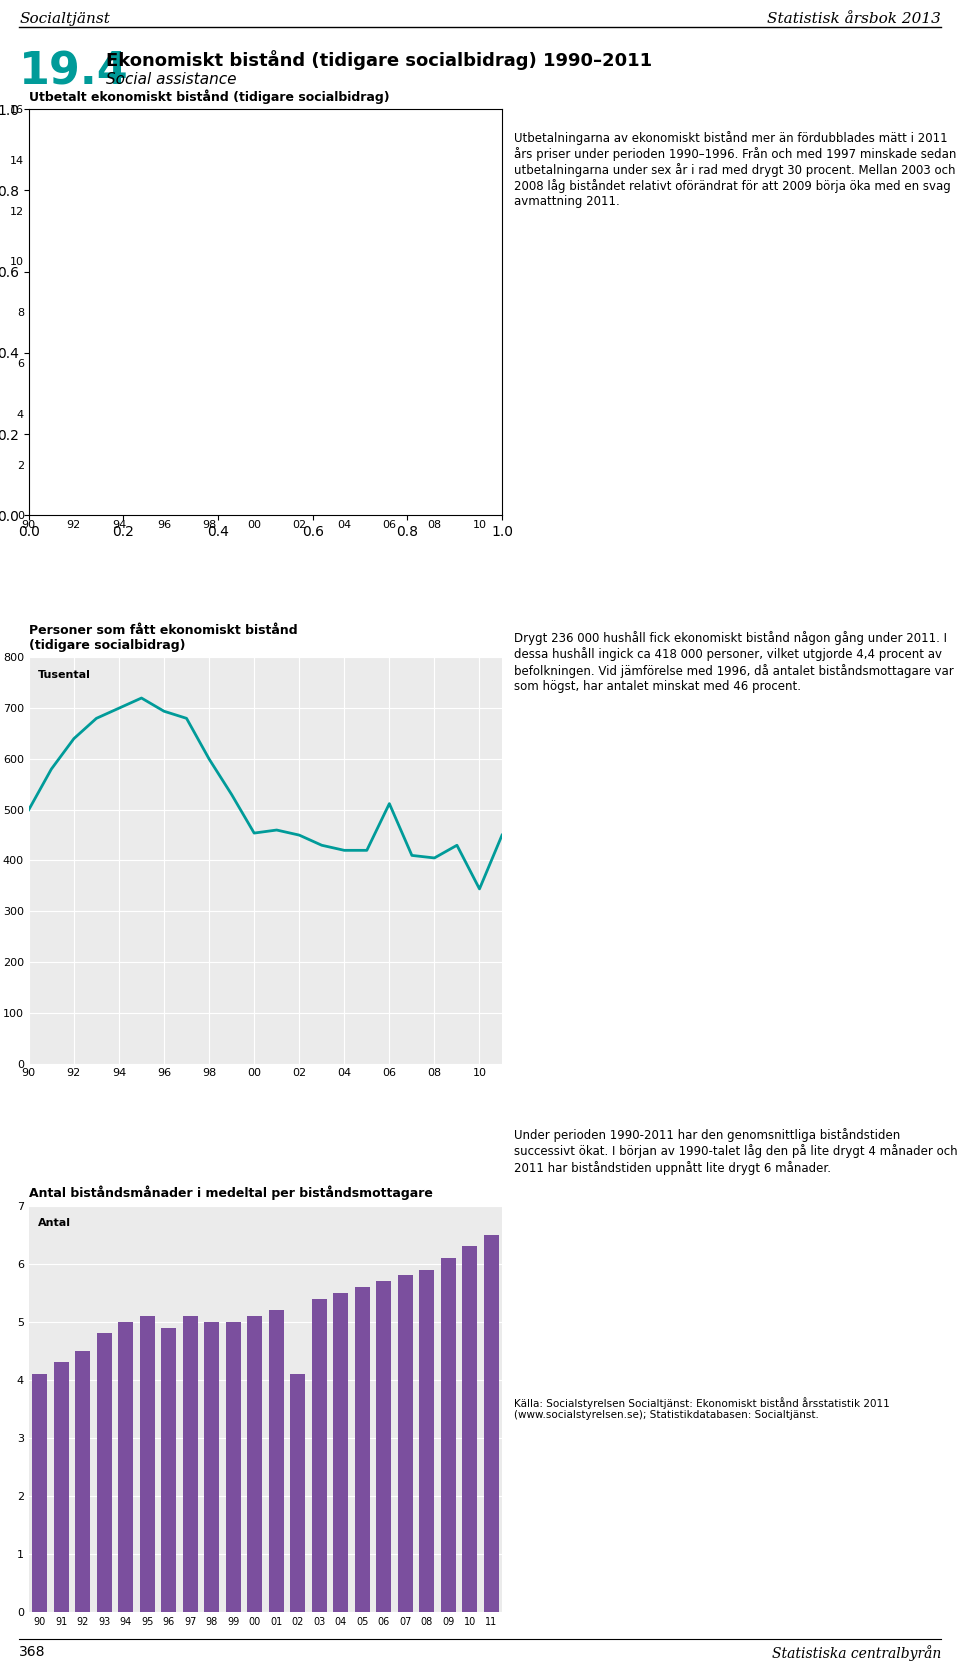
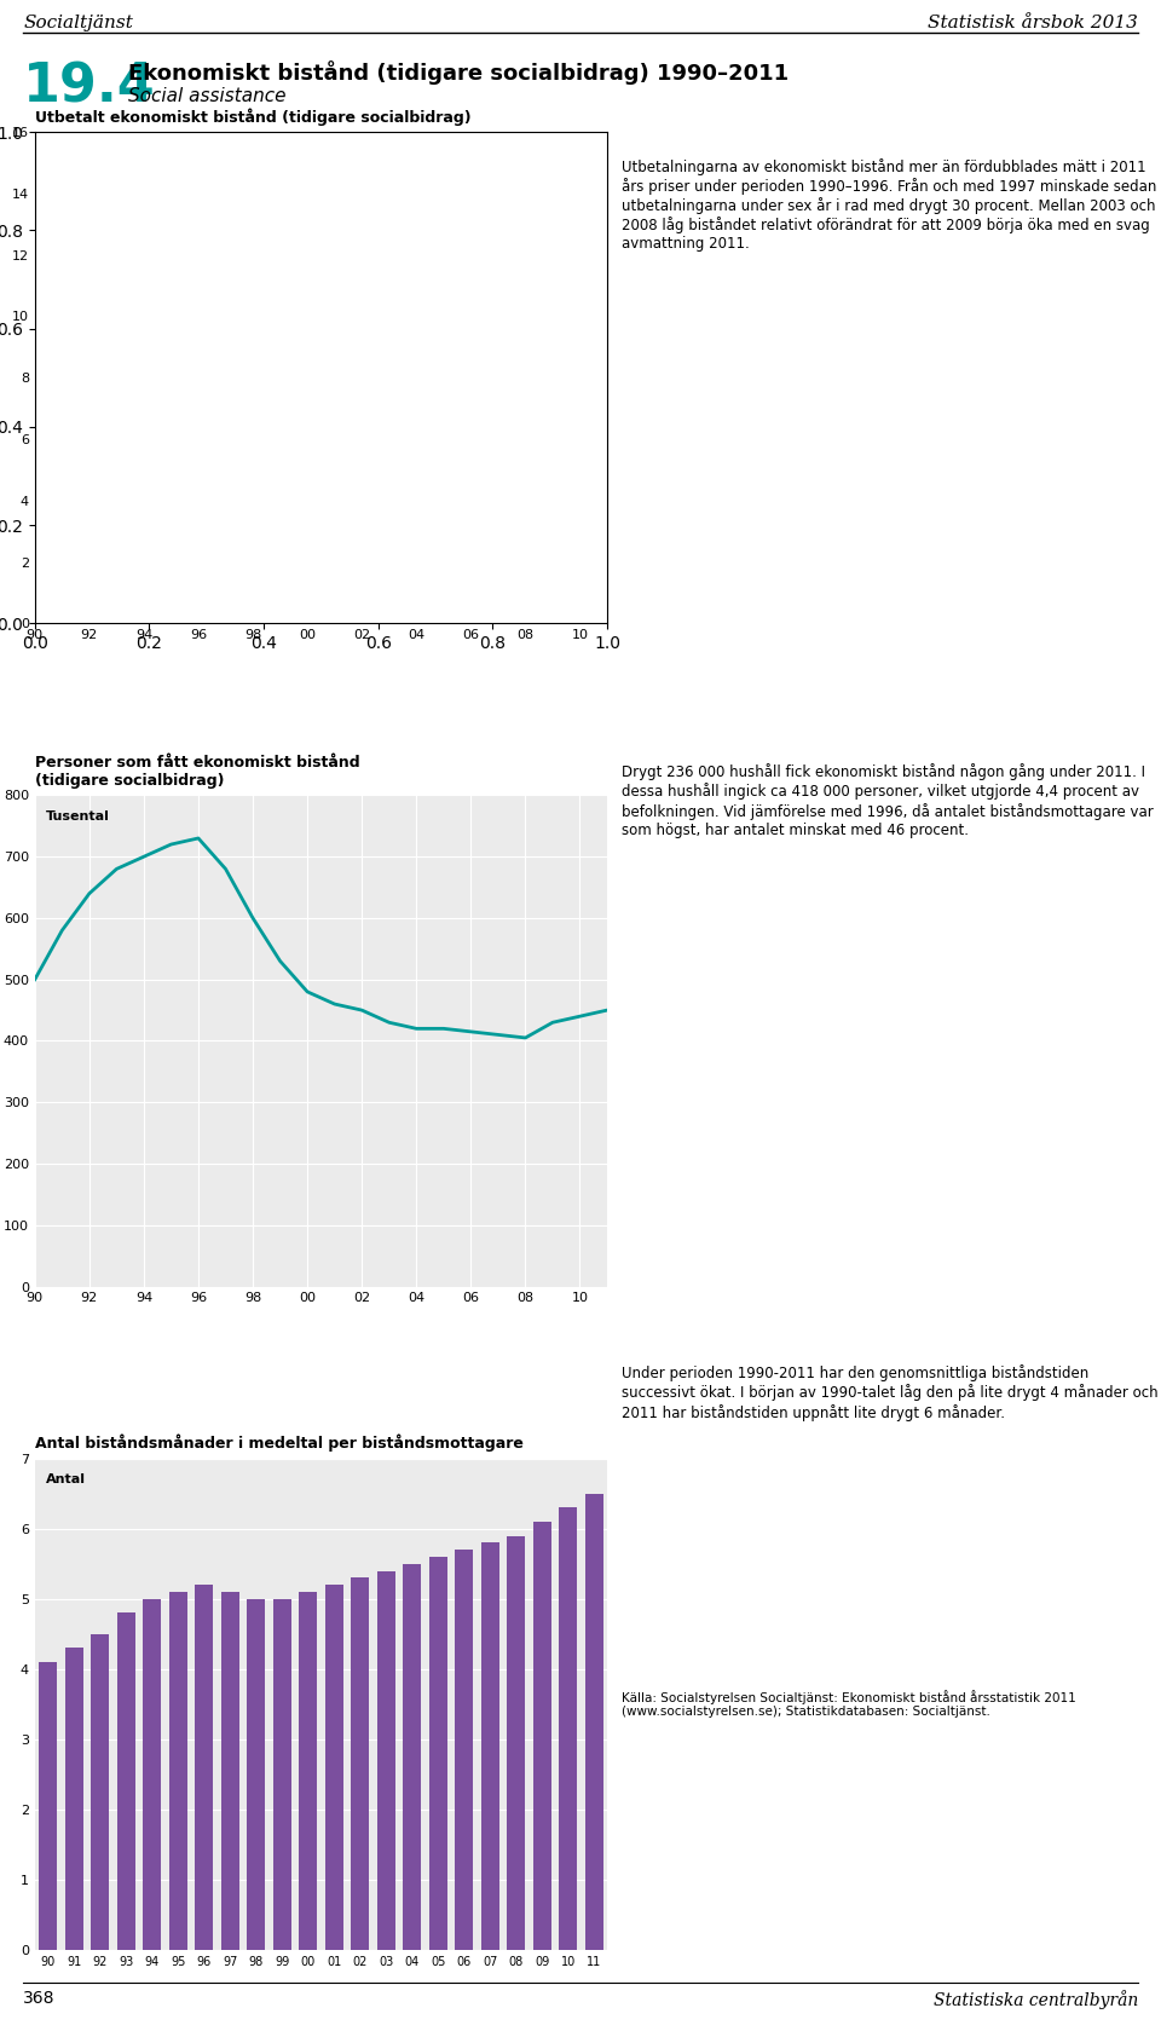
Personer som fått ekonomiskt bistånd (tidigare socialbidrag)/96: 694 -> 730
Personer som fått ekonomiskt bistånd (tidigare socialbidrag)/00: 454 -> 480
Personer som fått ekonomiskt bistånd (tidigare socialbidrag)/06: 512 -> 415
Personer som fått ekonomiskt bistånd (tidigare socialbidrag)/10: 344 -> 440
Antal biståndsmånader i medeltal per biståndsmottagare/96: 4.9 -> 5.2
Antal biståndsmånader i medeltal per biståndsmottagare/02: 4.1 -> 5.3
